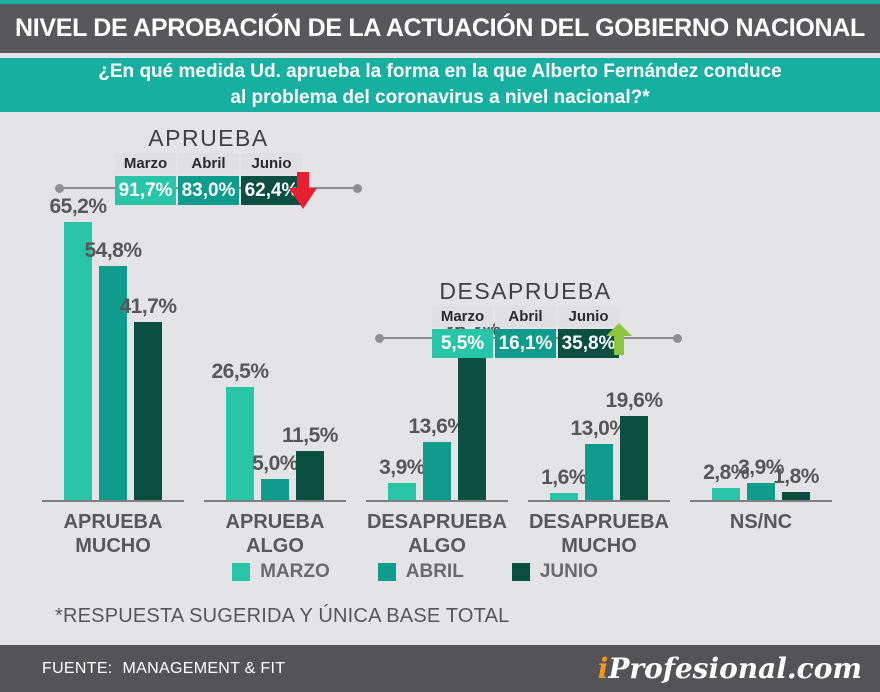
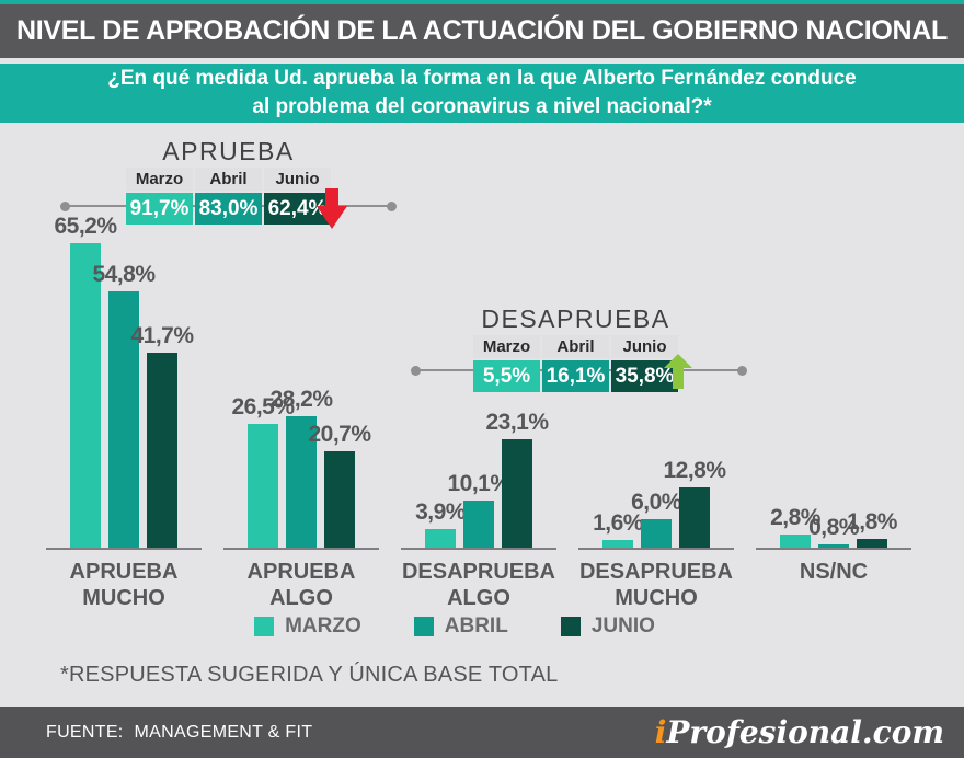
ABRIL/APRUEBA ALGO: 5,0% -> 28,2%
JUNIO/APRUEBA ALGO: 11,5% -> 20,7%
ABRIL/DESAPRUEBA ALGO: 13,6% -> 10,1%
JUNIO/DESAPRUEBA ALGO: 36,3% -> 23,1%
ABRIL/DESAPRUEBA MUCHO: 13,0% -> 6,0%
JUNIO/DESAPRUEBA MUCHO: 19,6% -> 12,8%
ABRIL/NS/NC: 3,9% -> 0,8%
